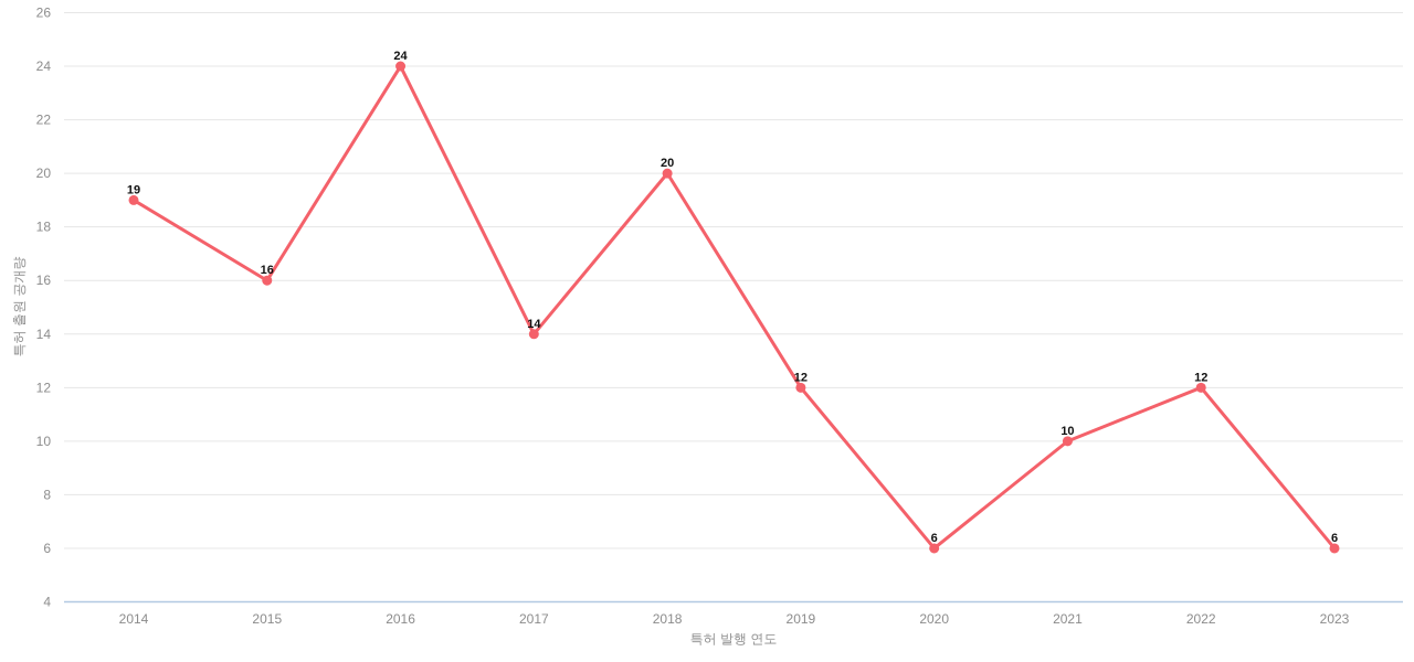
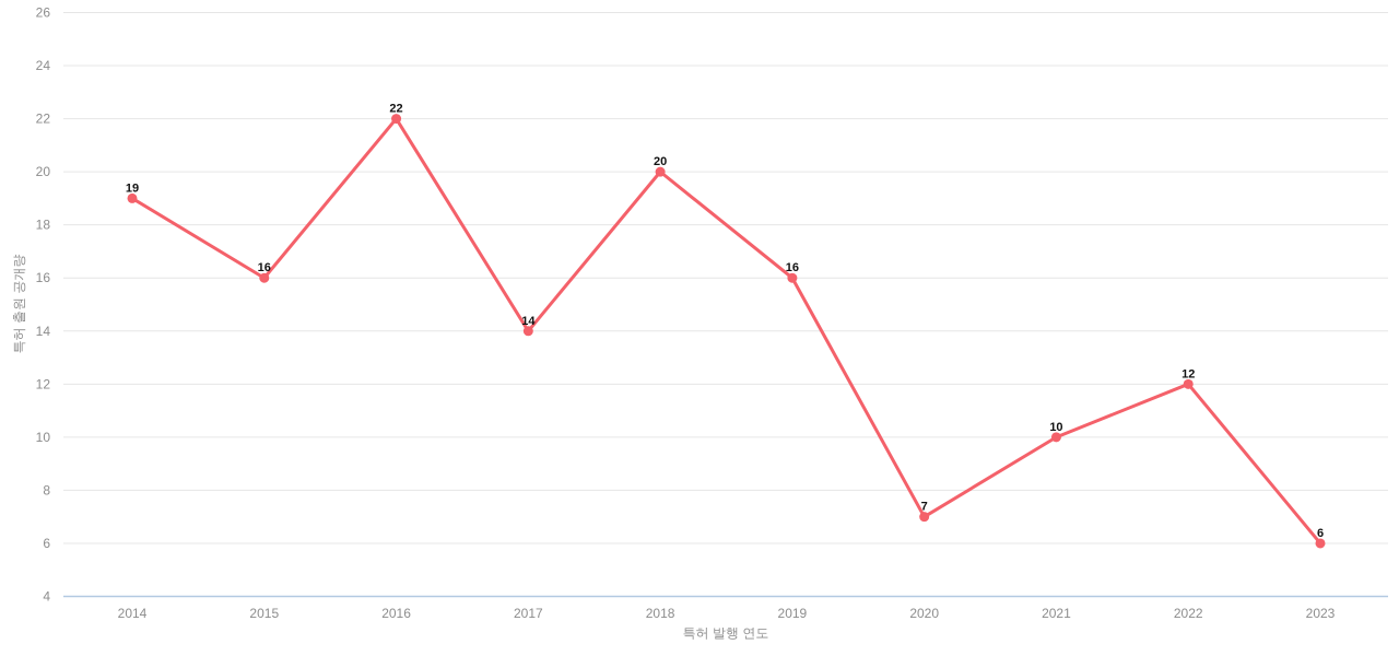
2016: 24 -> 22
2019: 12 -> 16
2020: 6 -> 7
